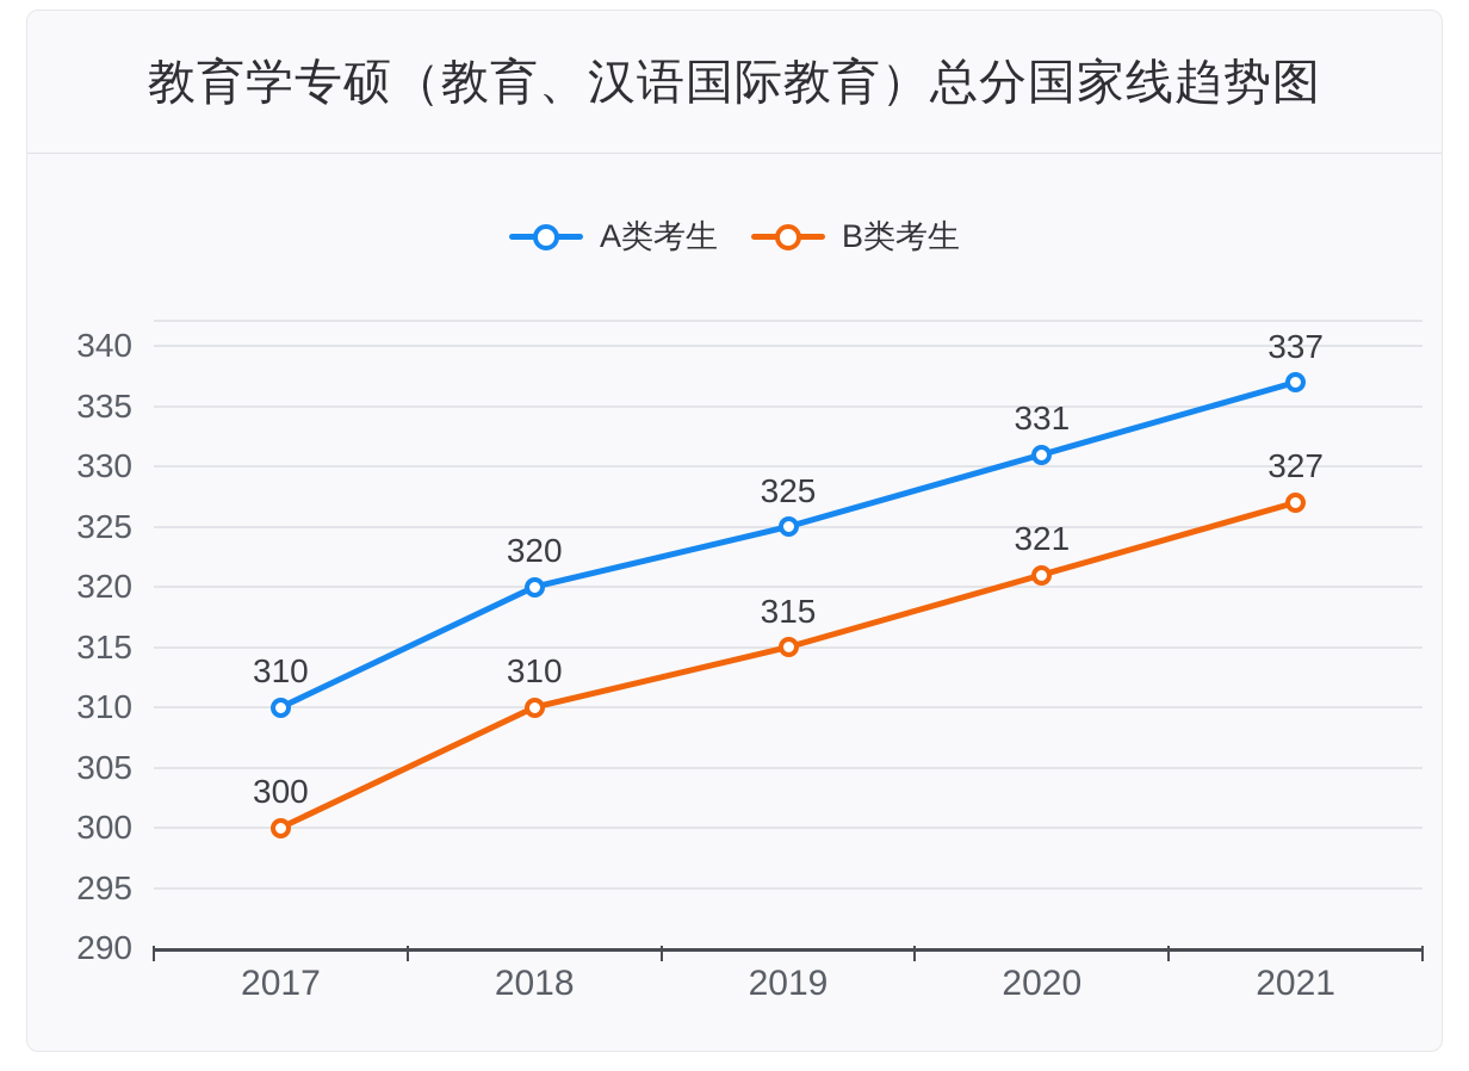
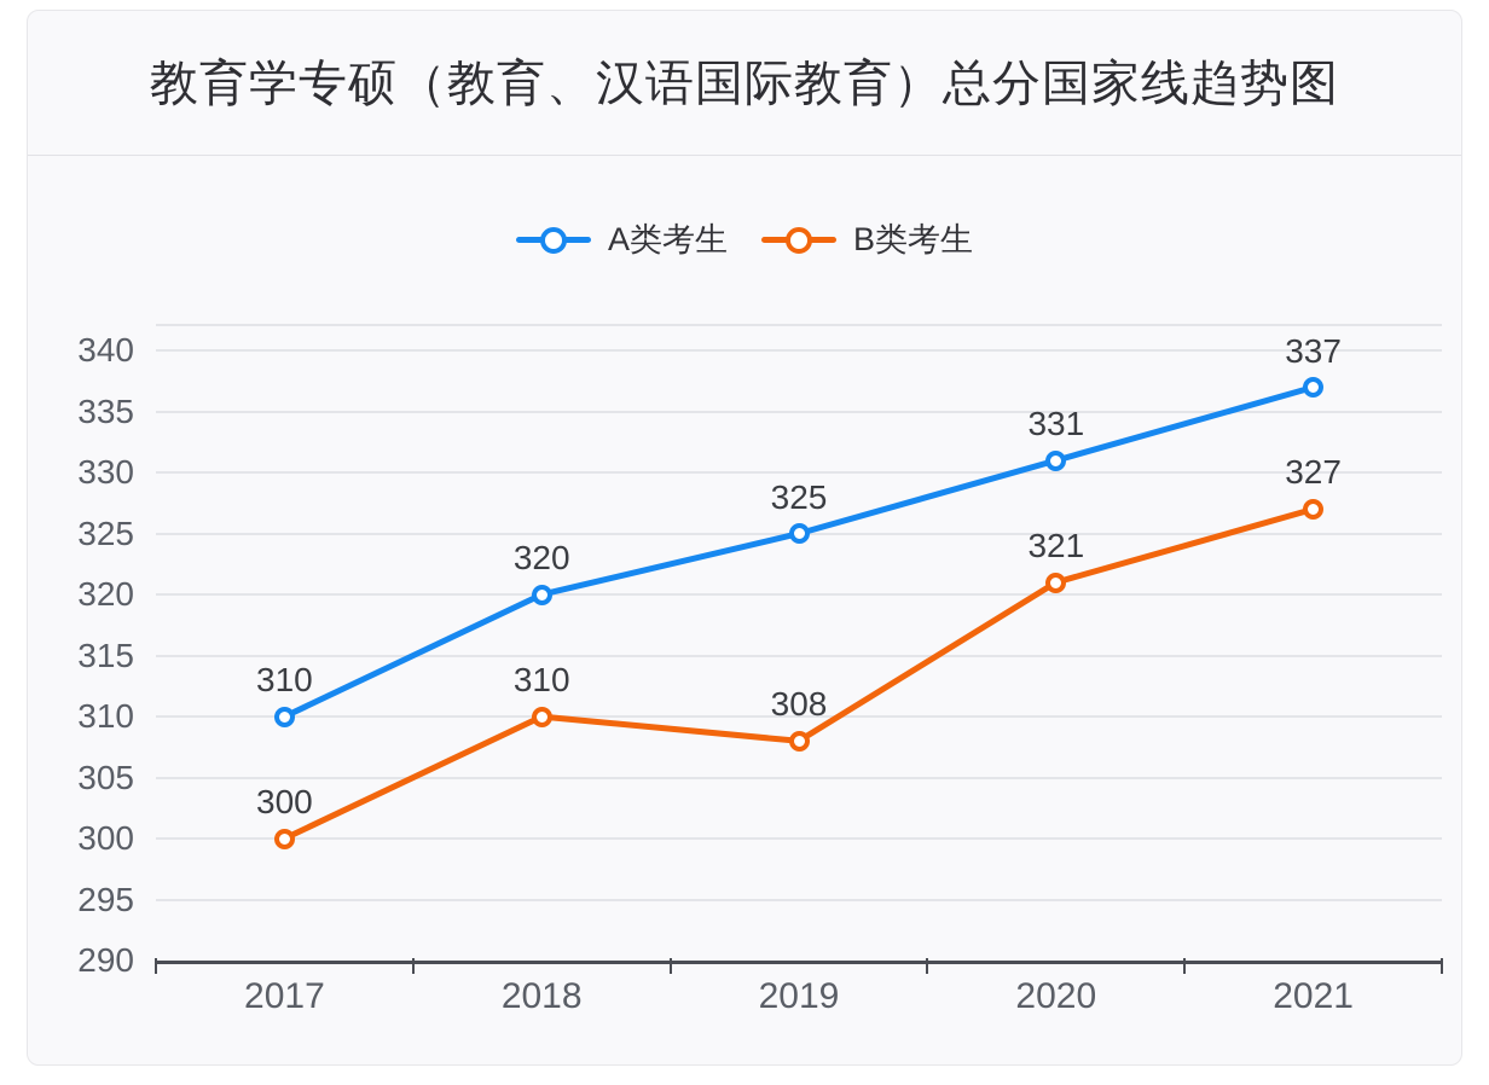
B类考生/2019: 315 -> 308
